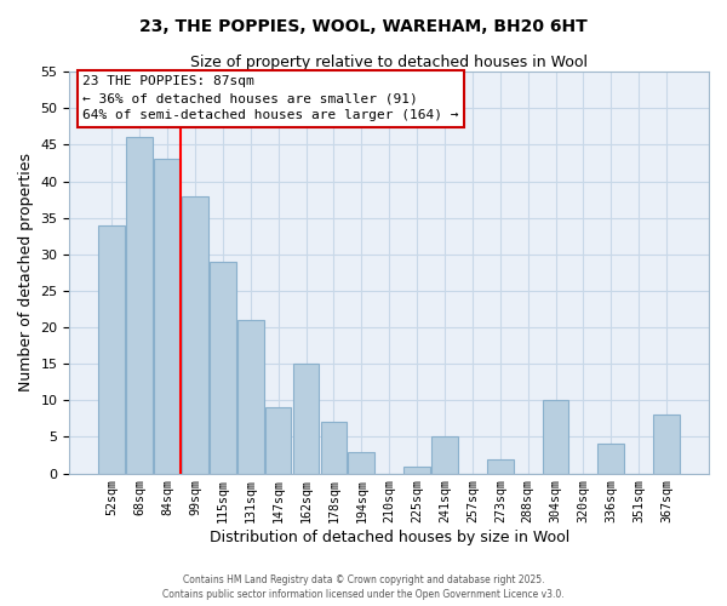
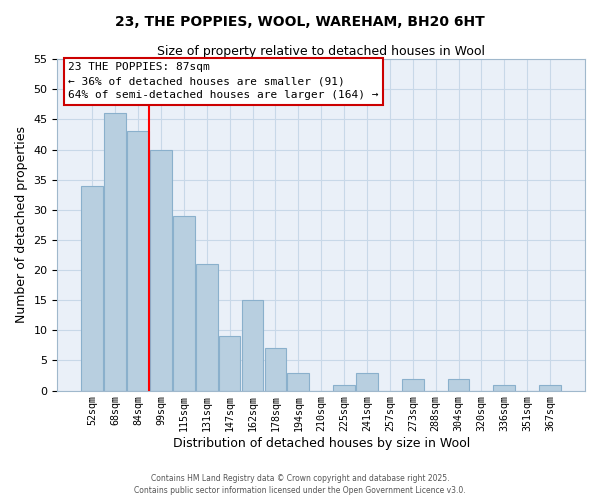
99sqm: 38 -> 40
241sqm: 5 -> 3
304sqm: 10 -> 2
336sqm: 4 -> 1
367sqm: 8 -> 1
